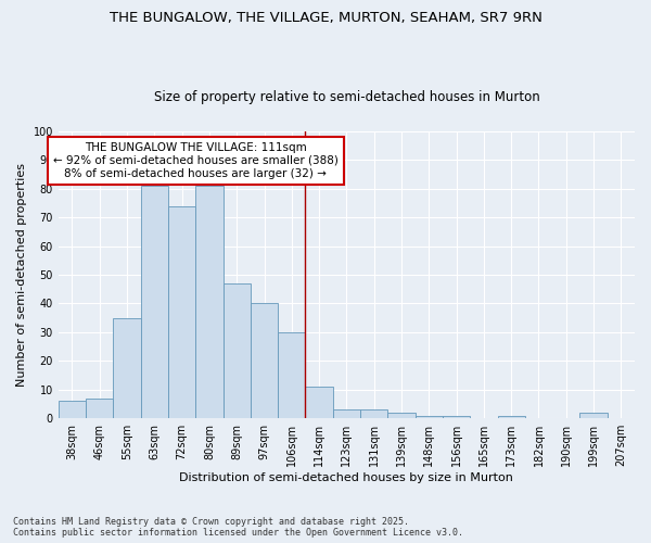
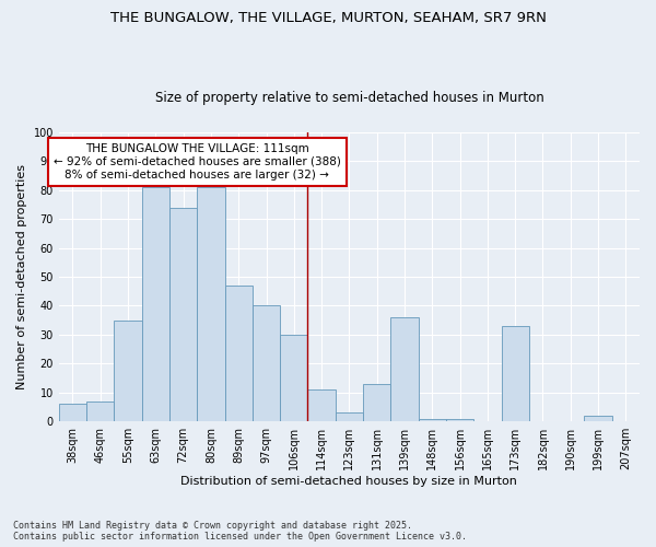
131sqm: 3 -> 13
139sqm: 2 -> 36
173sqm: 1 -> 33
